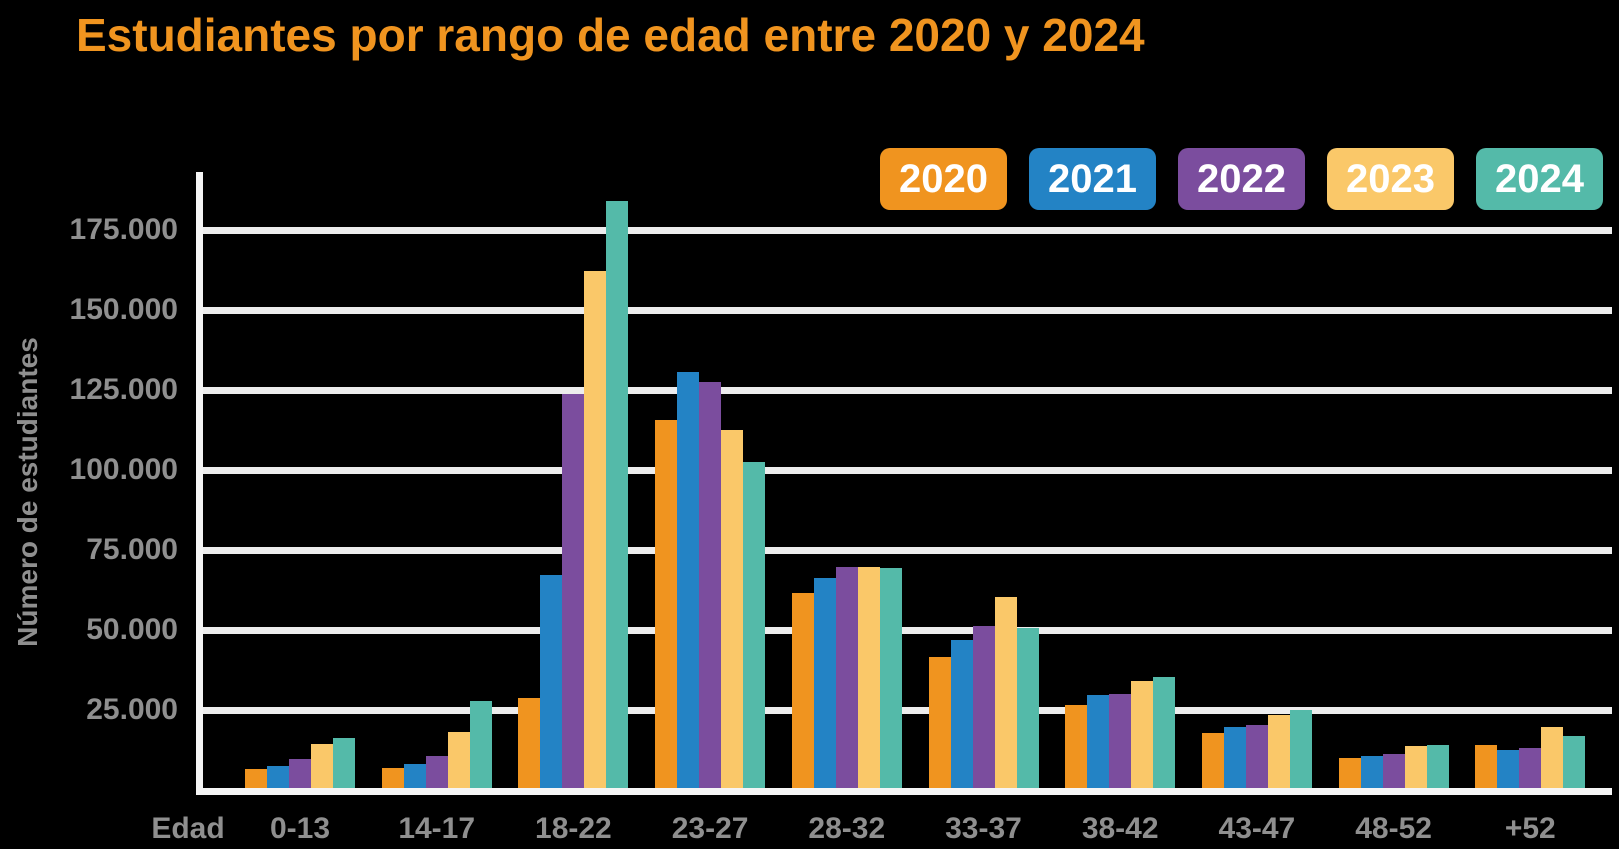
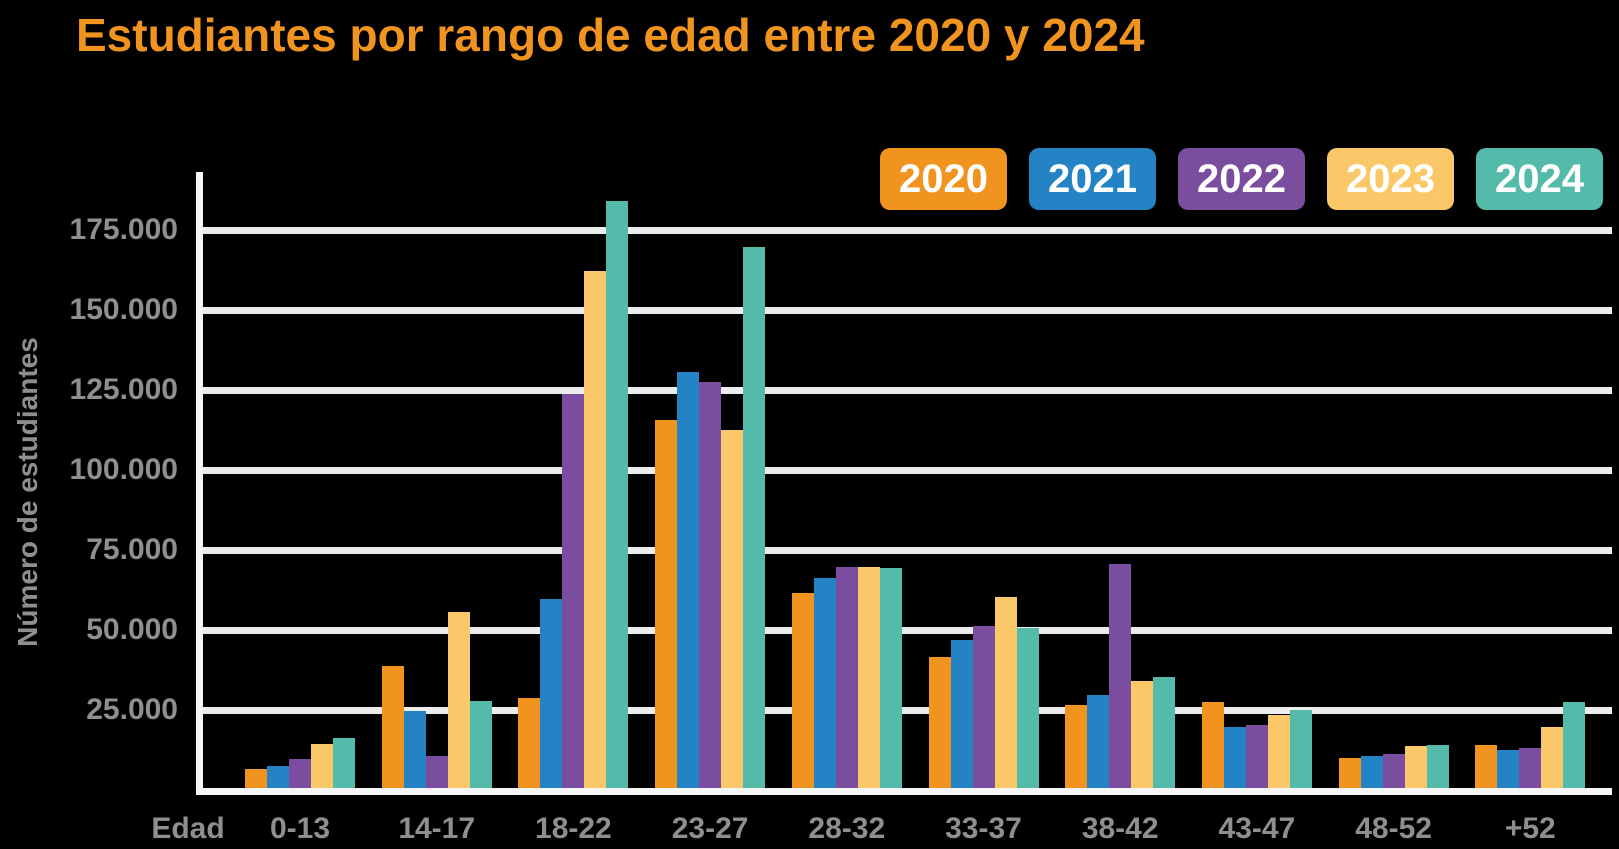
2020/14-17: 6000 -> 38000
2021/14-17: 8000 -> 24000
2023/14-17: 17000 -> 55000
2021/18-22: 66000 -> 59000
2024/23-27: 102000 -> 169000
2022/38-42: 30000 -> 70000
2020/43-47: 17000 -> 27000
2024/+52: 16000 -> 27000
